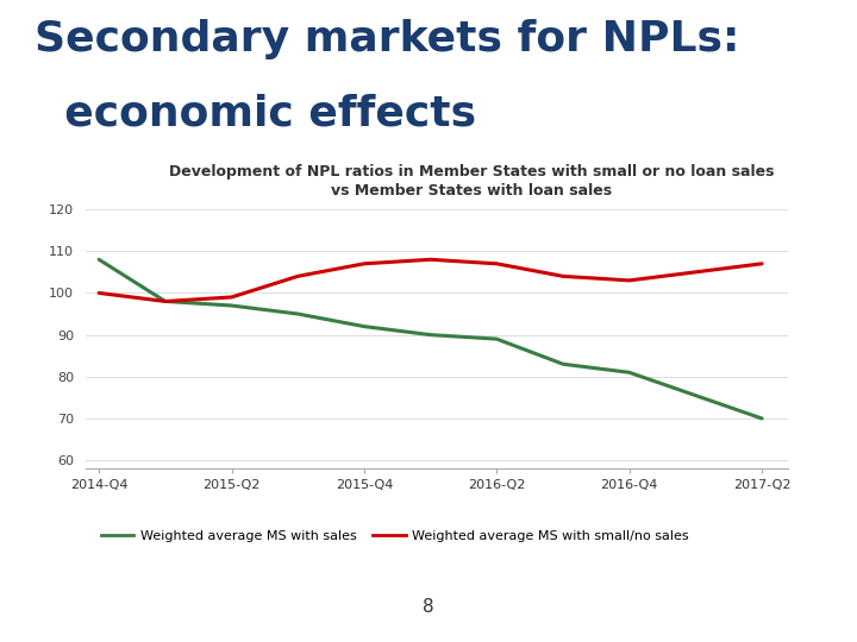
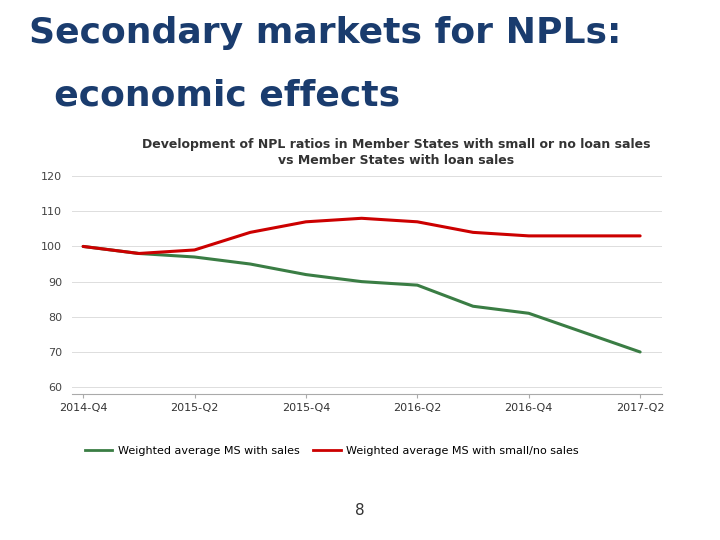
Weighted average MS with sales/2014-Q4: 108 -> 100
Weighted average MS with small/no sales/2017-Q2: 107 -> 103
